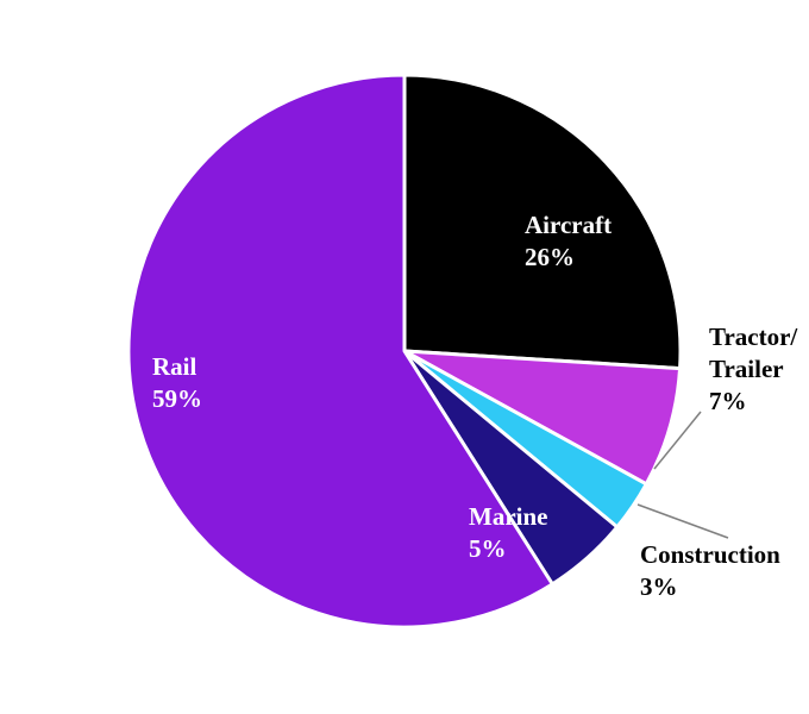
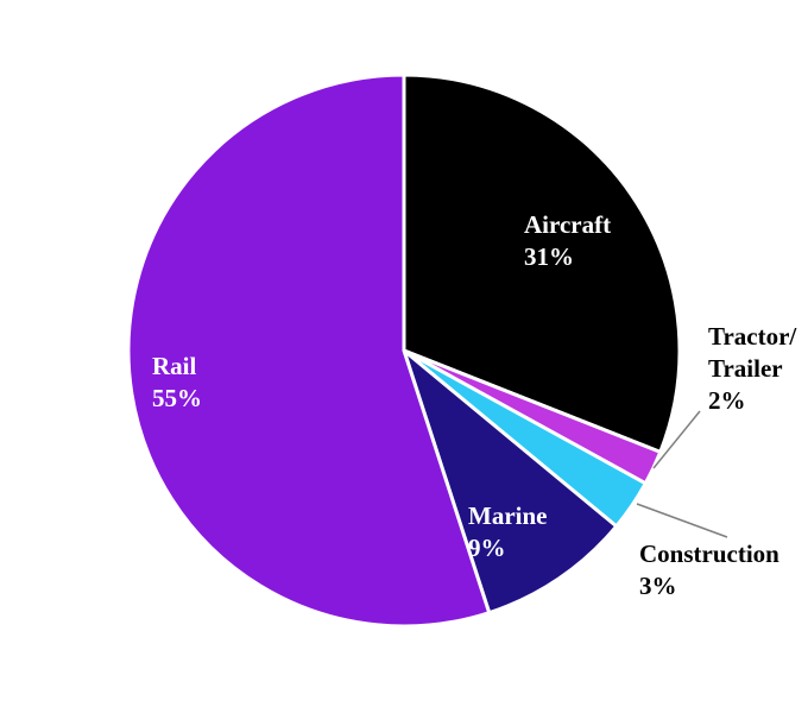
Aircraft: 26% -> 31%
Tractor/Trailer: 7% -> 2%
Marine: 5% -> 9%
Rail: 59% -> 55%
